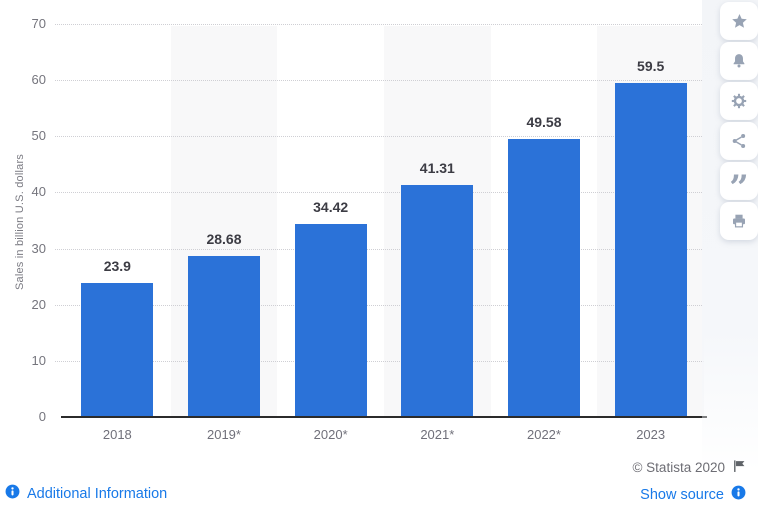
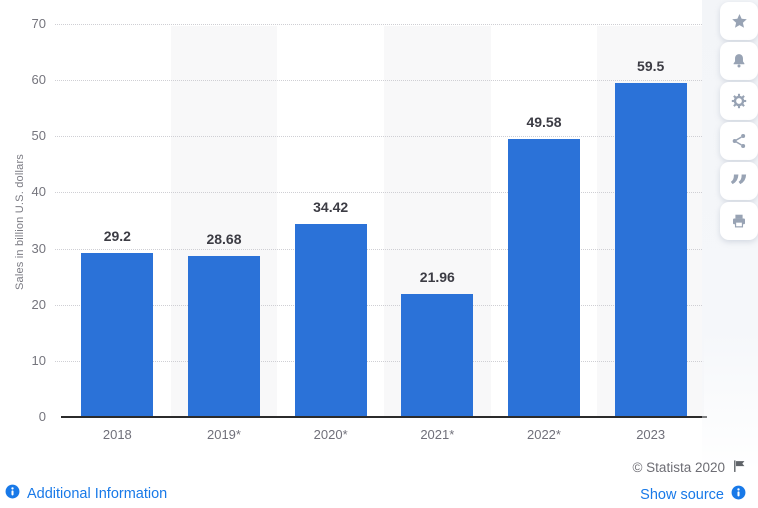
2018: 23.9 -> 29.2
2021*: 41.31 -> 21.96
